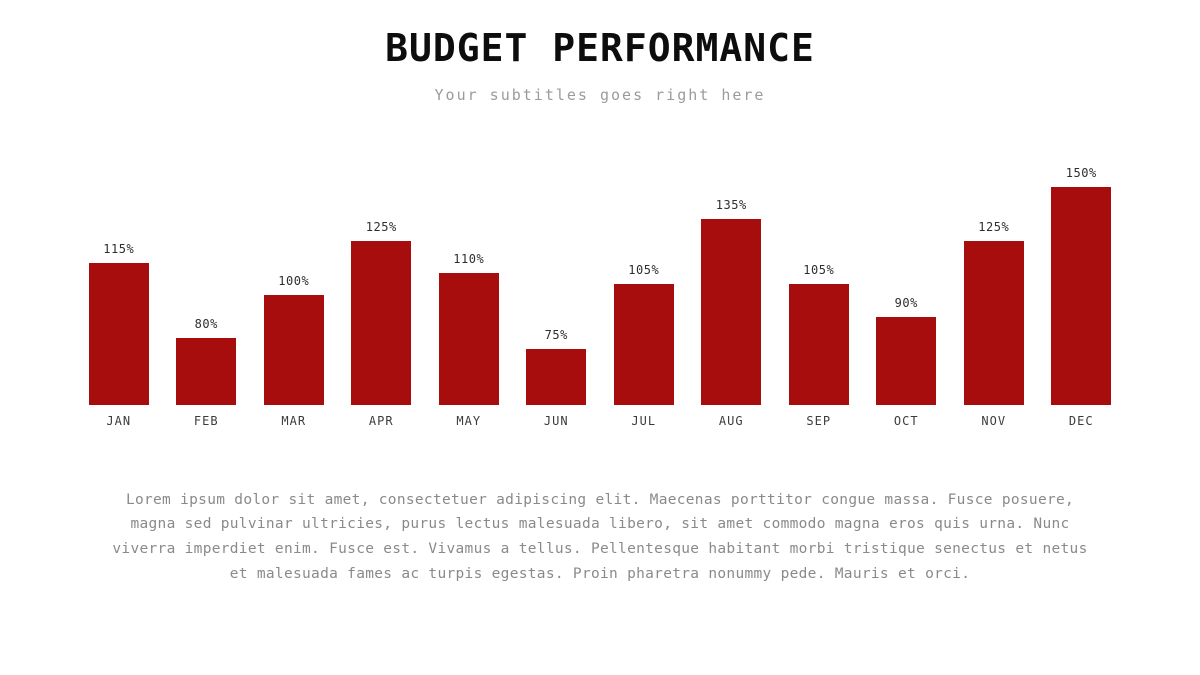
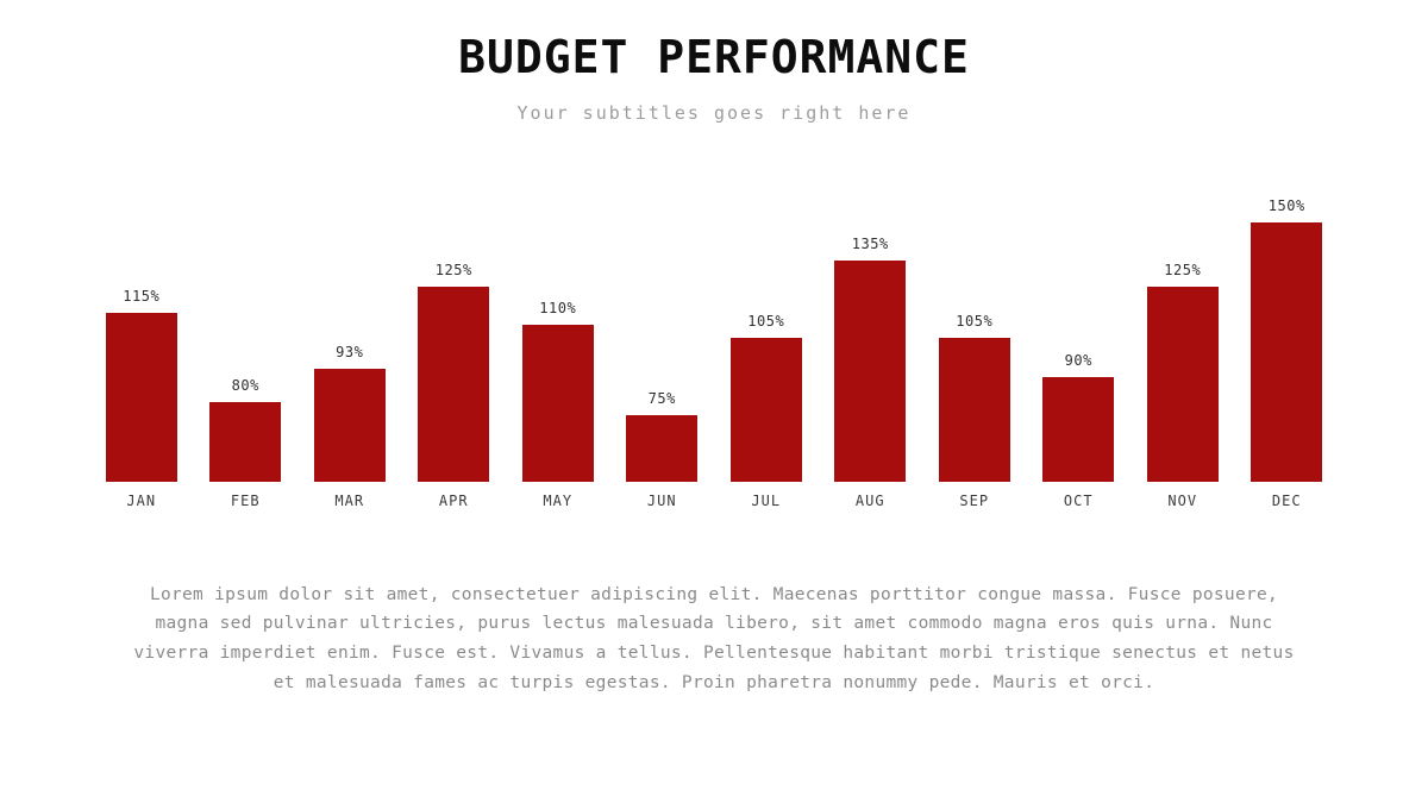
MAR: 100% -> 93%
